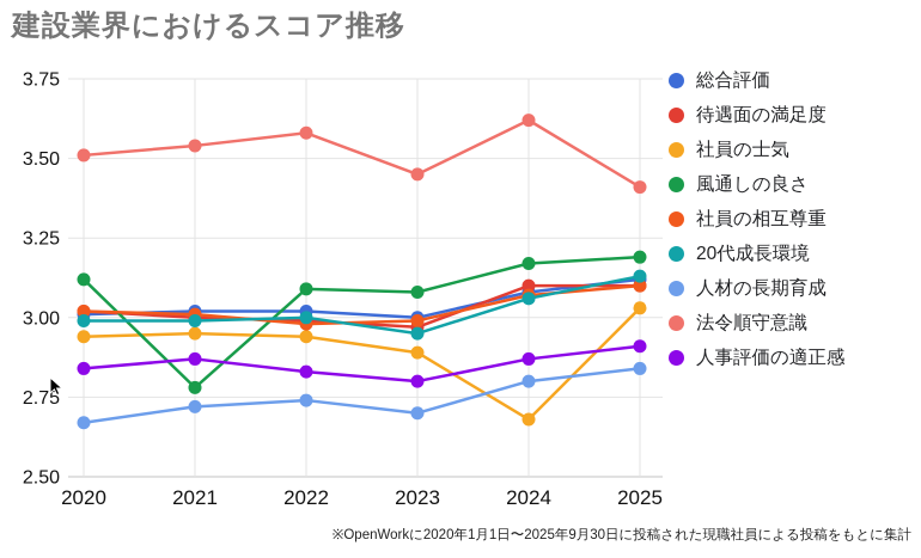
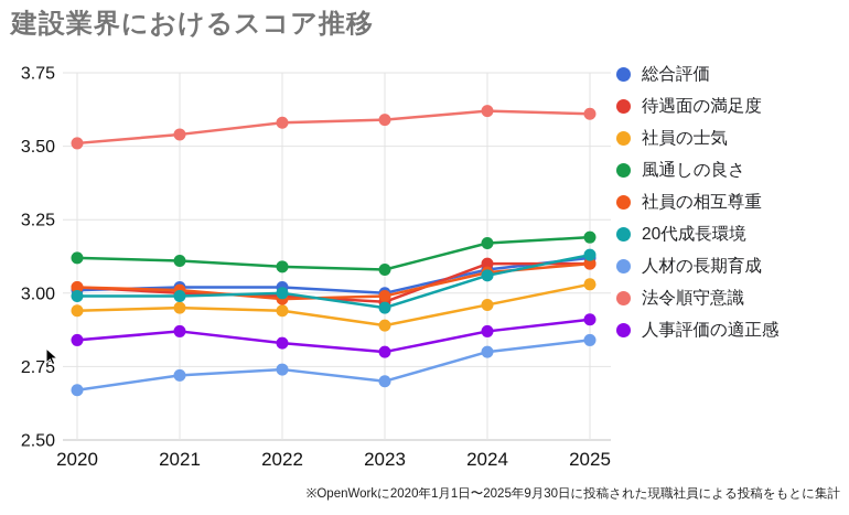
風通しの良さ/2021: 2.78 -> 3.11
法令順守意識/2023: 3.45 -> 3.59
社員の士気/2024: 2.68 -> 2.96
法令順守意識/2025: 3.41 -> 3.61
